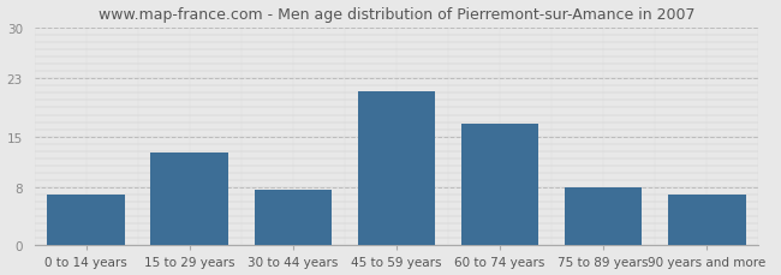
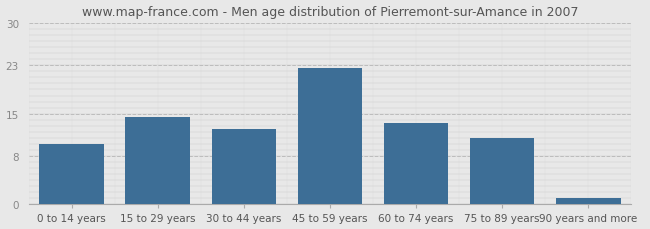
0 to 14 years: 7.0 -> 10.0
15 to 29 years: 12.8 -> 14.5
30 to 44 years: 7.6 -> 12.5
45 to 59 years: 21.2 -> 22.5
60 to 74 years: 16.8 -> 13.5
75 to 89 years: 8.0 -> 11.0
90 years and more: 7.0 -> 1.0
